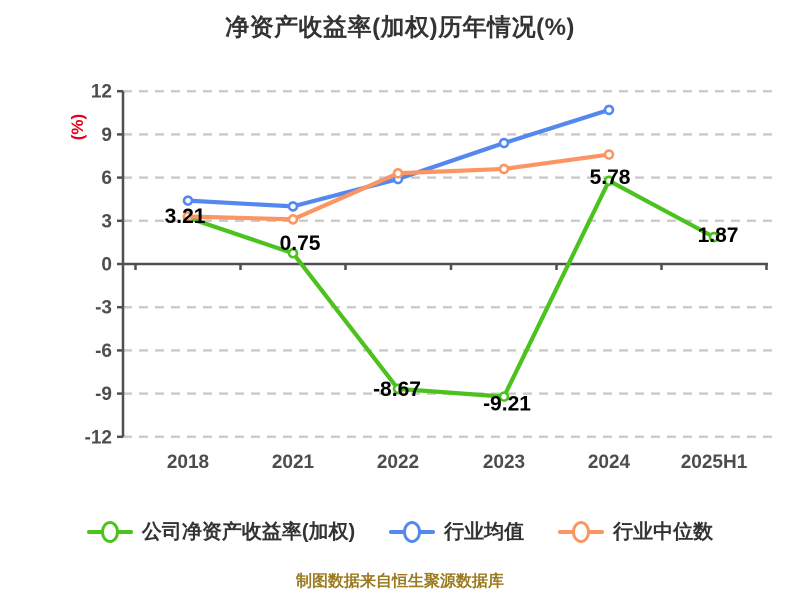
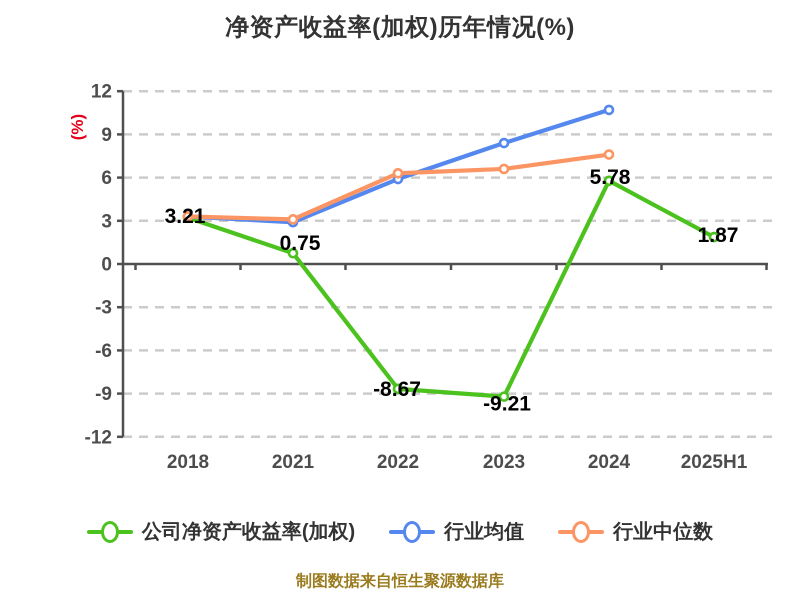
行业均值/2018: 4.4 -> 3.3
行业均值/2021: 4.0 -> 2.9
